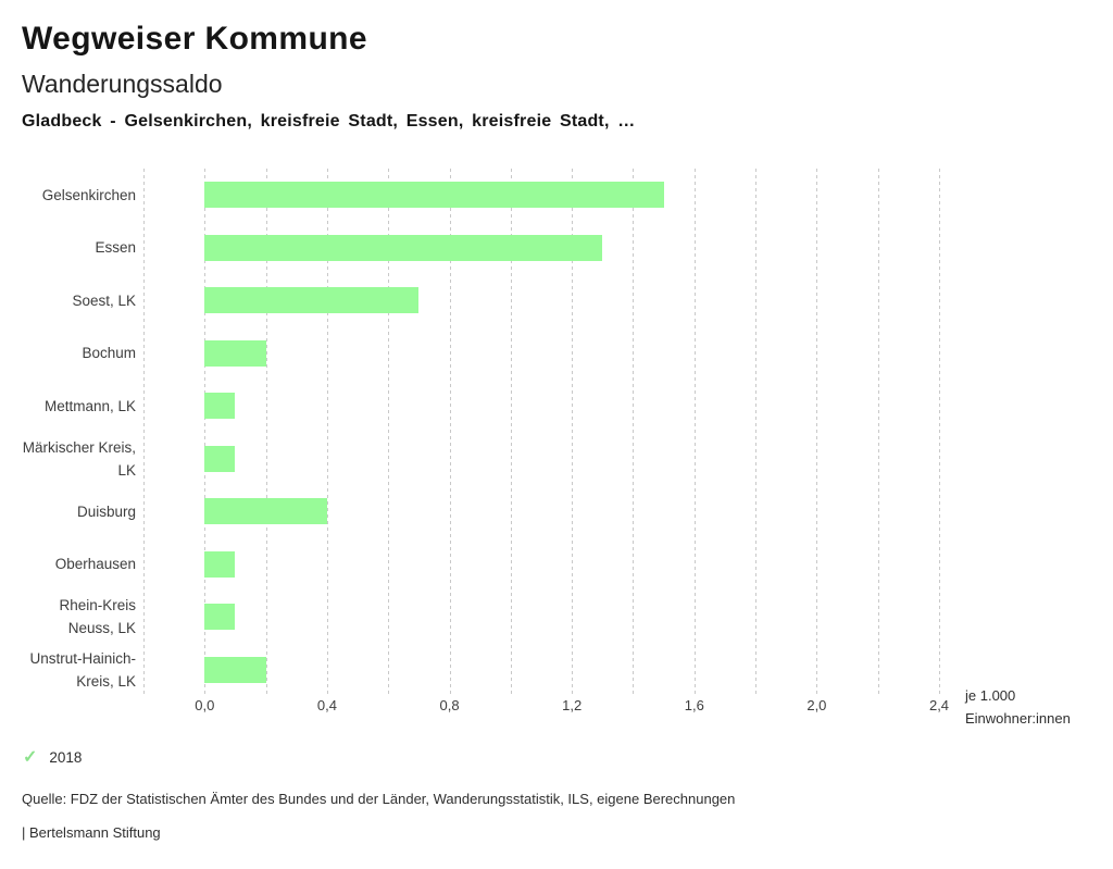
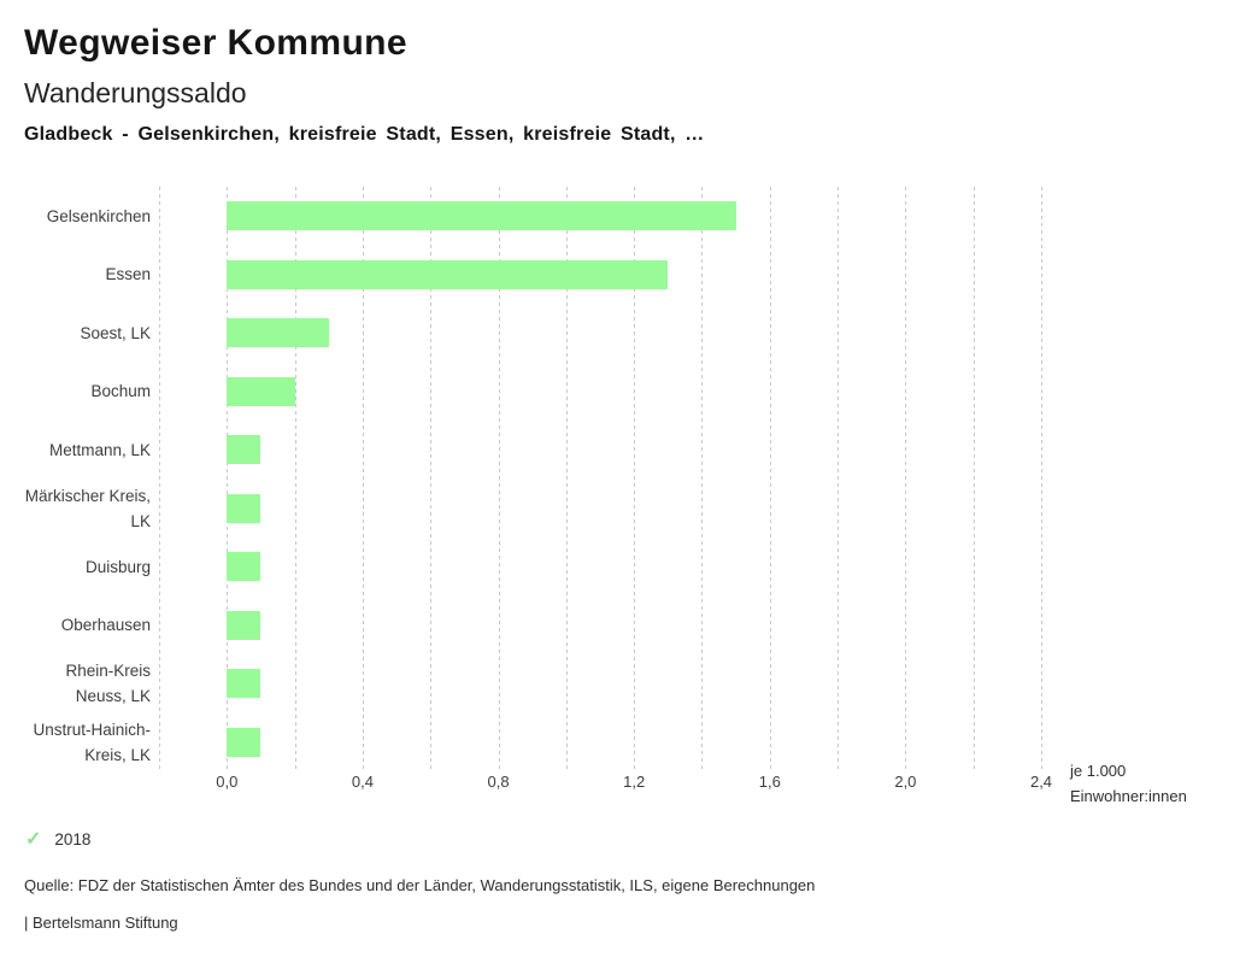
Soest, LK: 0,7 -> 0,3
Duisburg: 0,4 -> 0,1
Unstrut-Hainich-Kreis, LK: 0,2 -> 0,1
